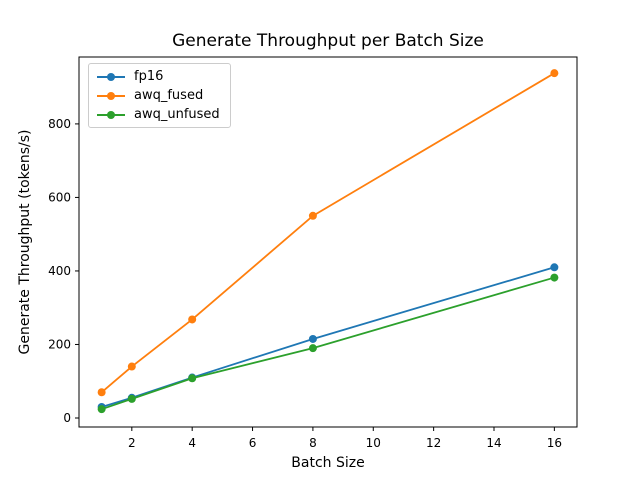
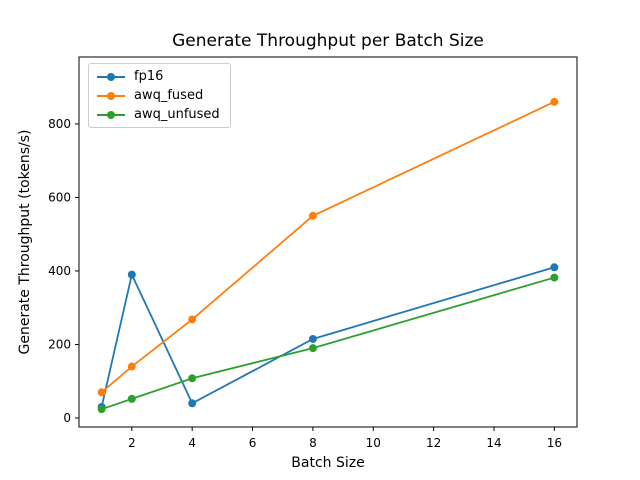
fp16/2: 60 -> 390
fp16/4: 110 -> 40
awq_fused/16: 940 -> 860
